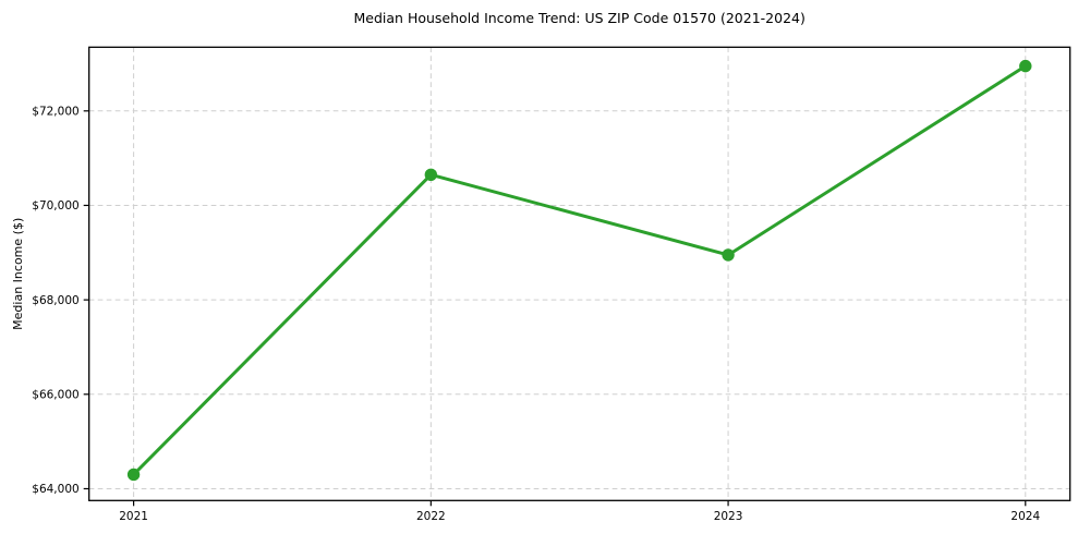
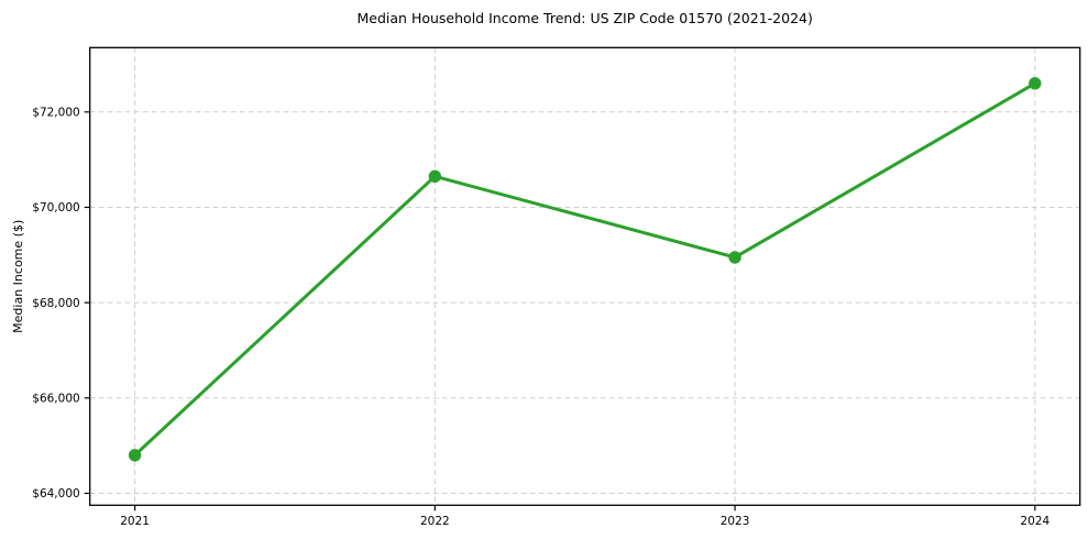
2021: $64300 -> $64800
2024: $73000 -> $72600
